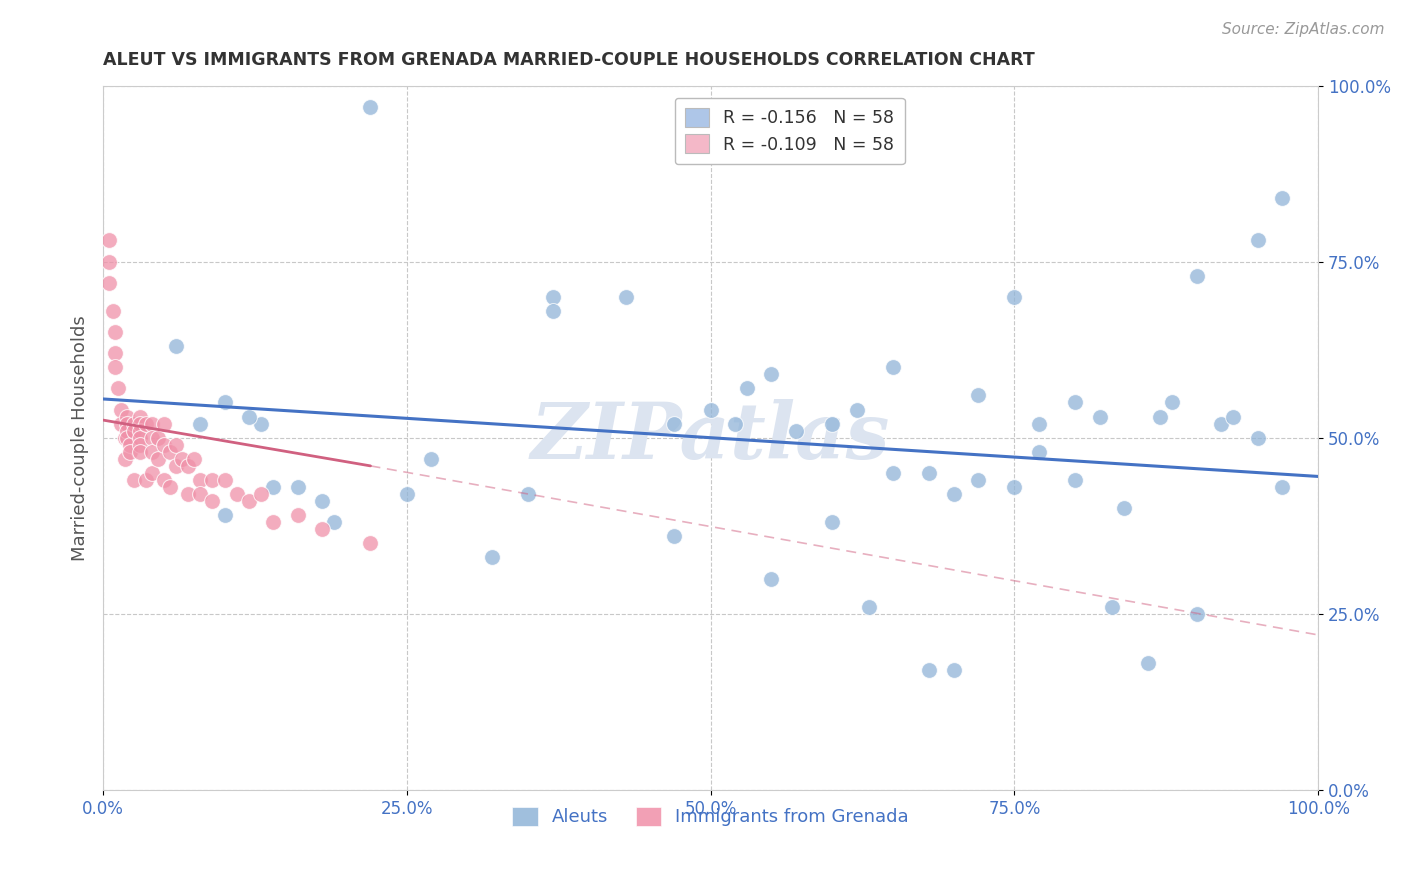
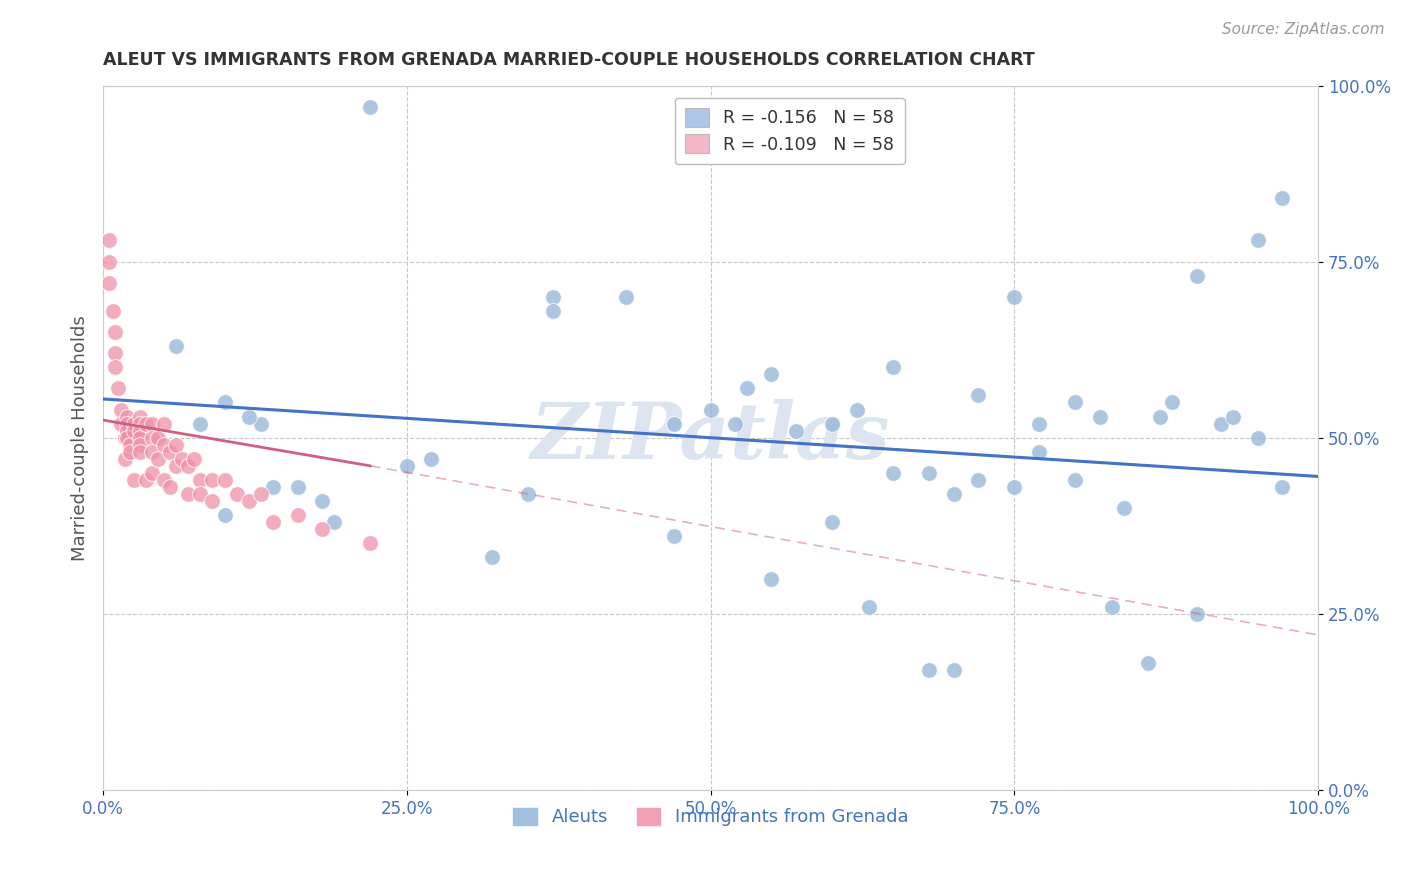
Aleuts/25.0%: 42% -> 46%
